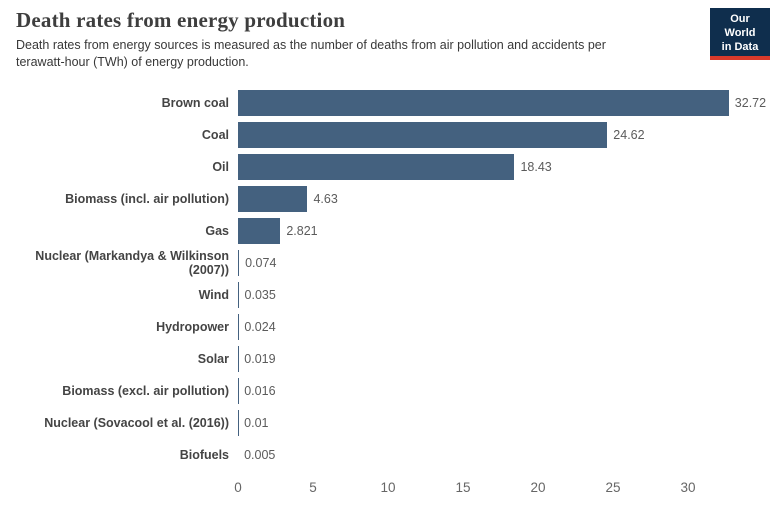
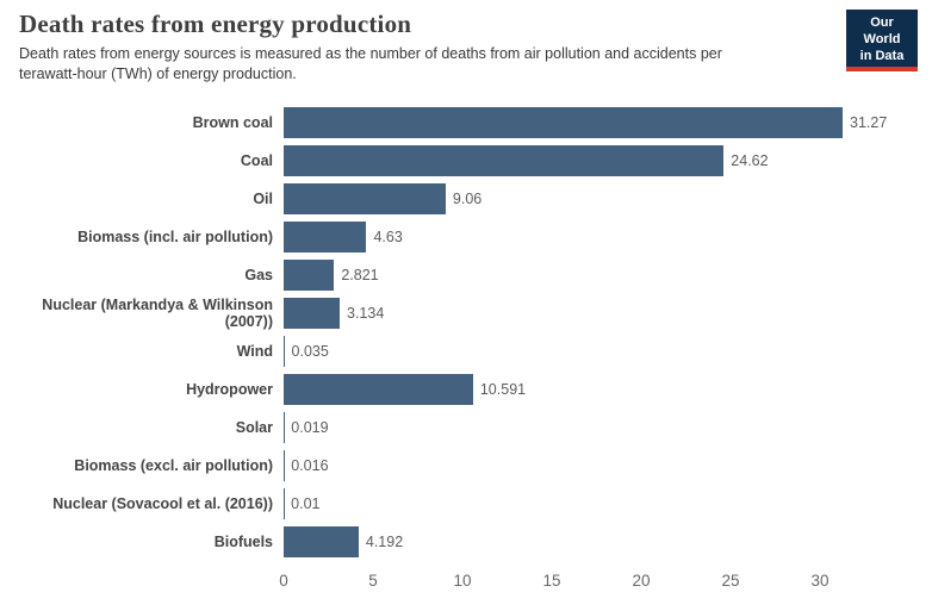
Brown coal: 32.72 -> 31.27
Oil: 18.43 -> 9.06
Nuclear (Markandya & Wilkinson (2007)): 0.074 -> 3.134
Hydropower: 0.024 -> 10.591
Biofuels: 0.005 -> 4.192
